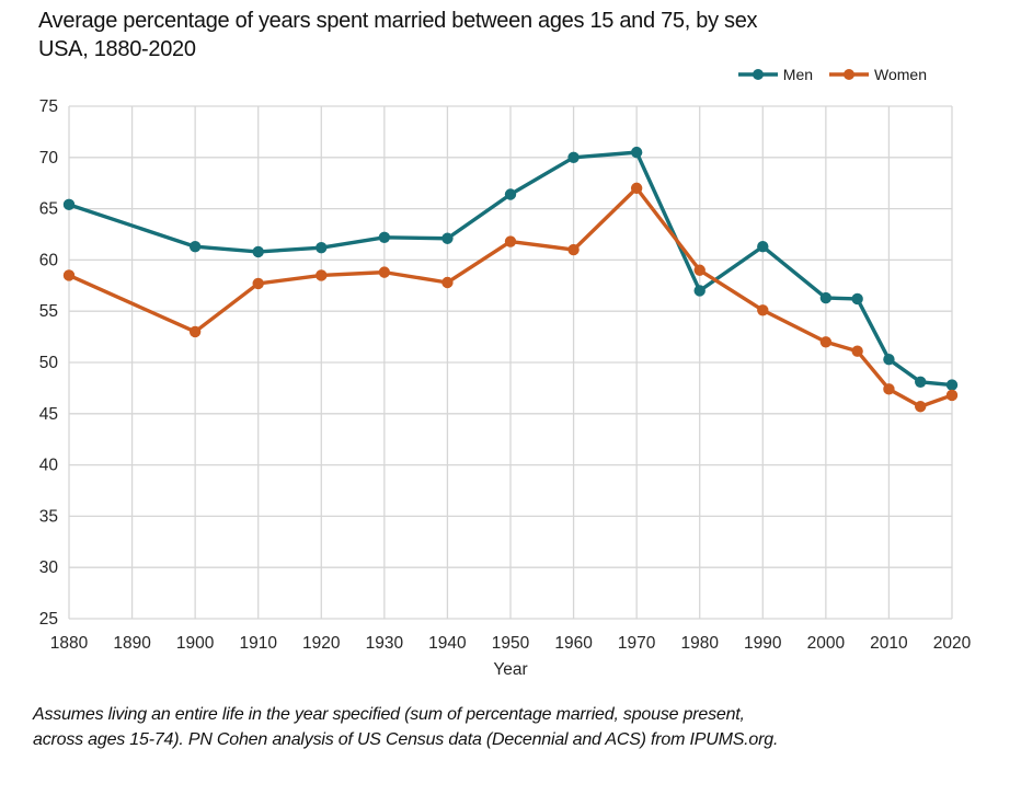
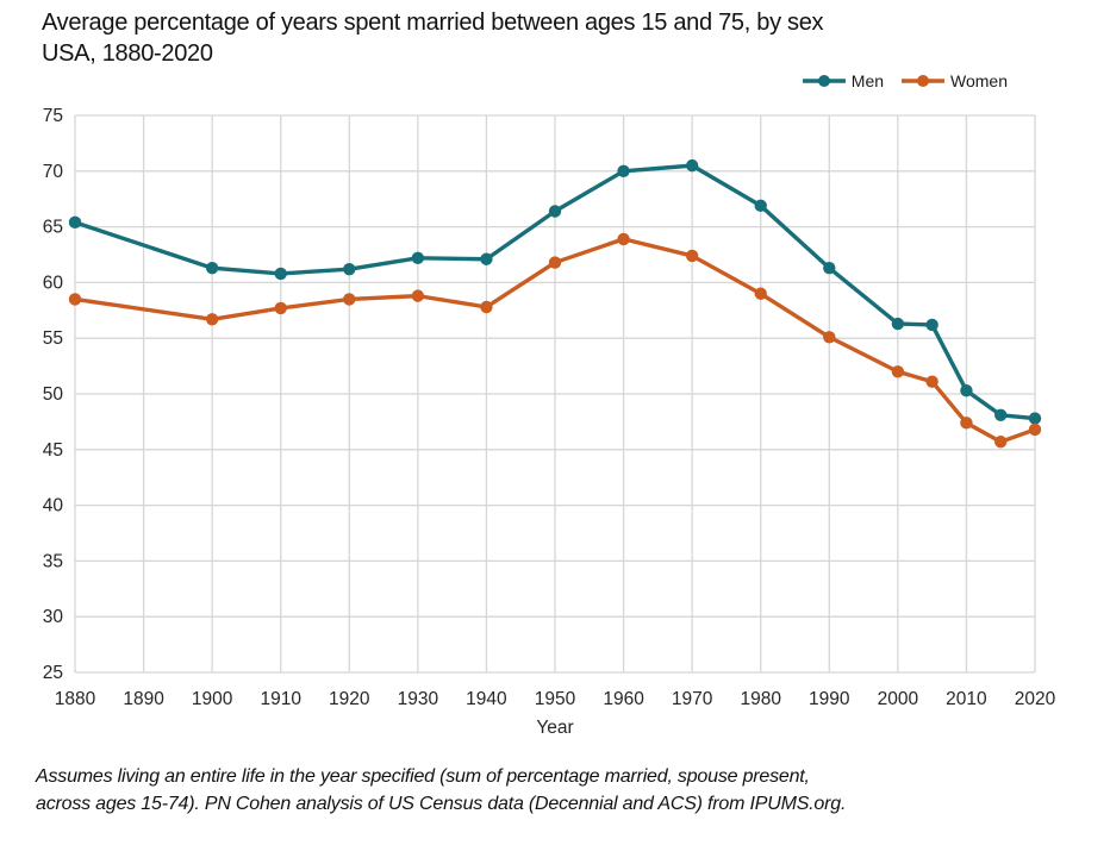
Women/1900: 53 -> 57
Women/1960: 61 -> 64
Women/1970: 67 -> 62
Men/1980: 57 -> 67
